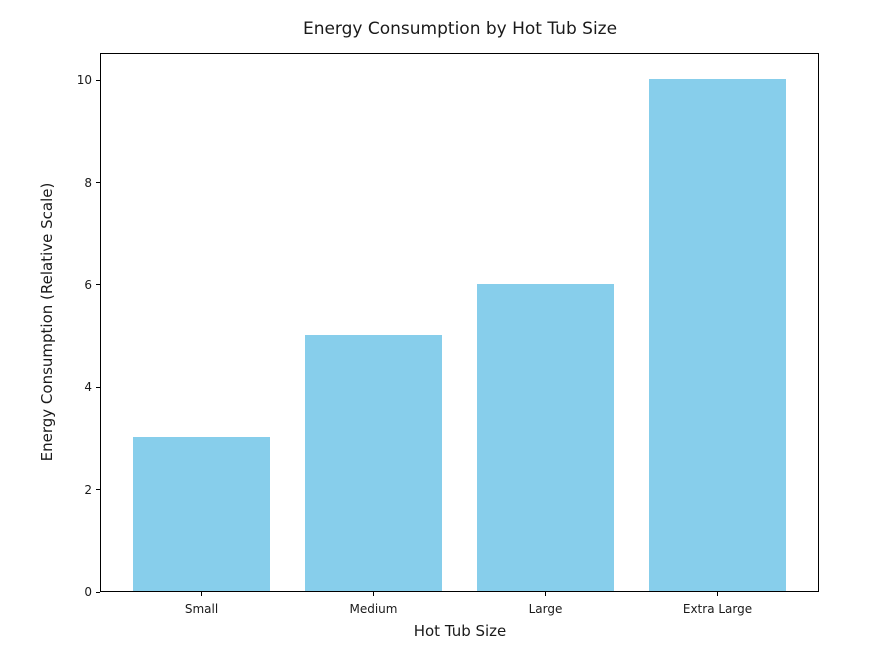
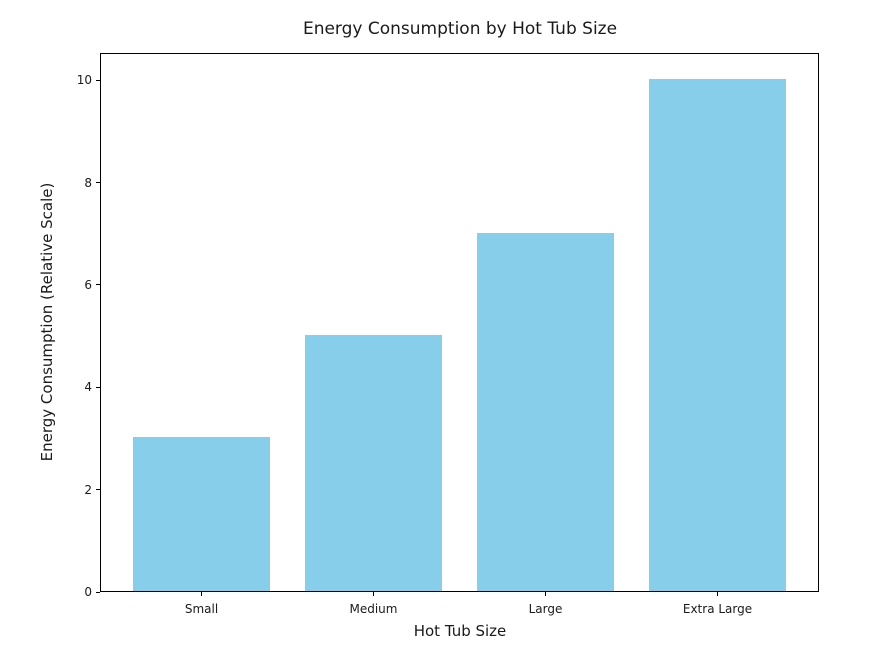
Large: 6 -> 7
